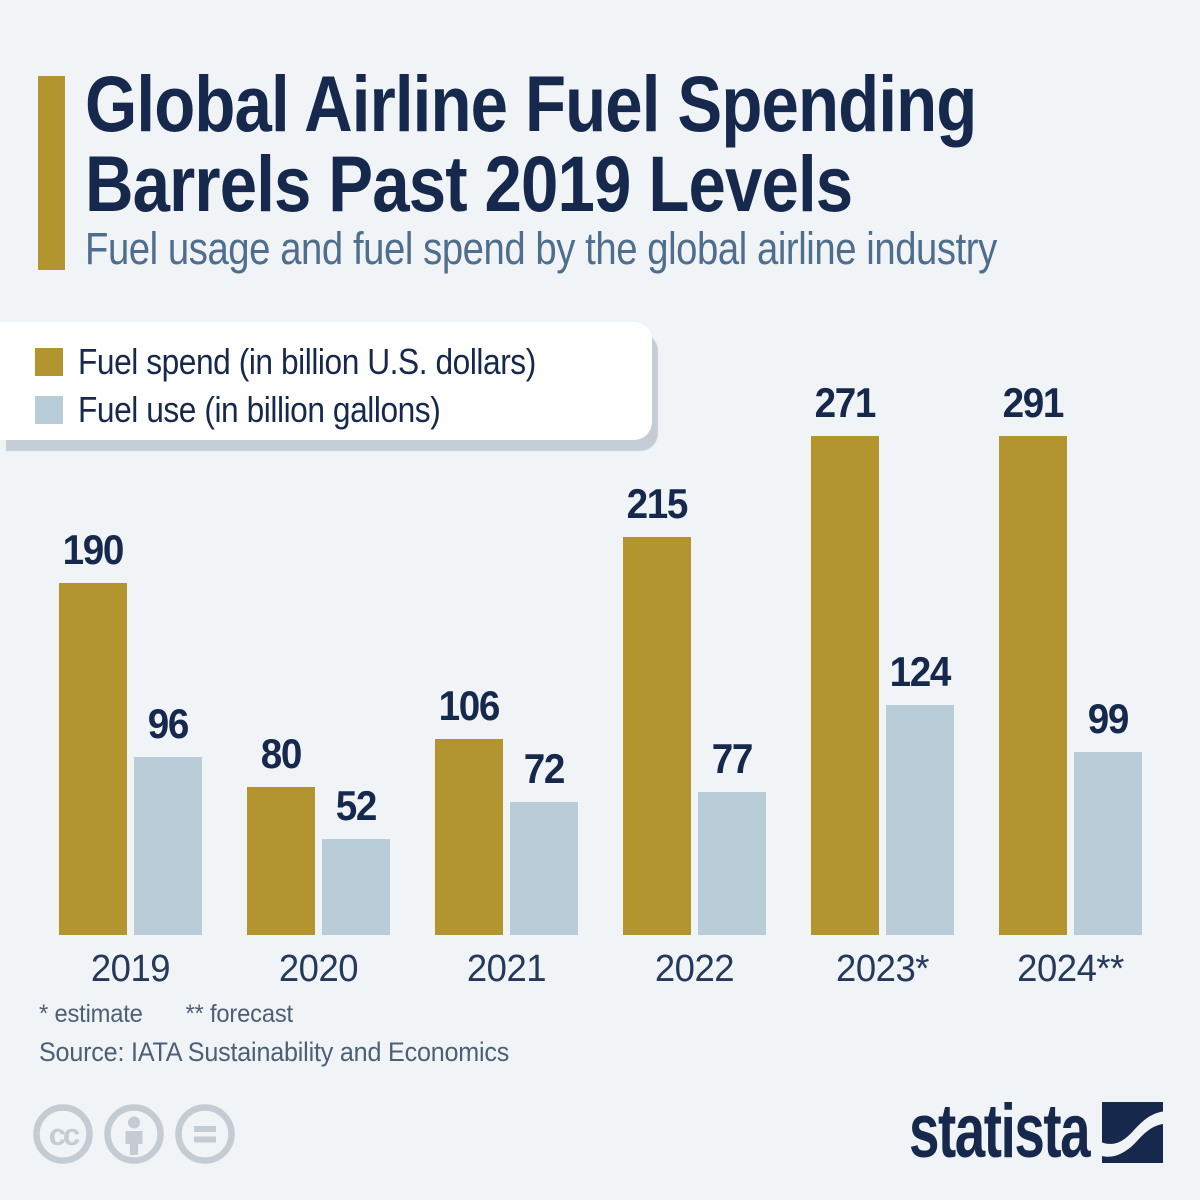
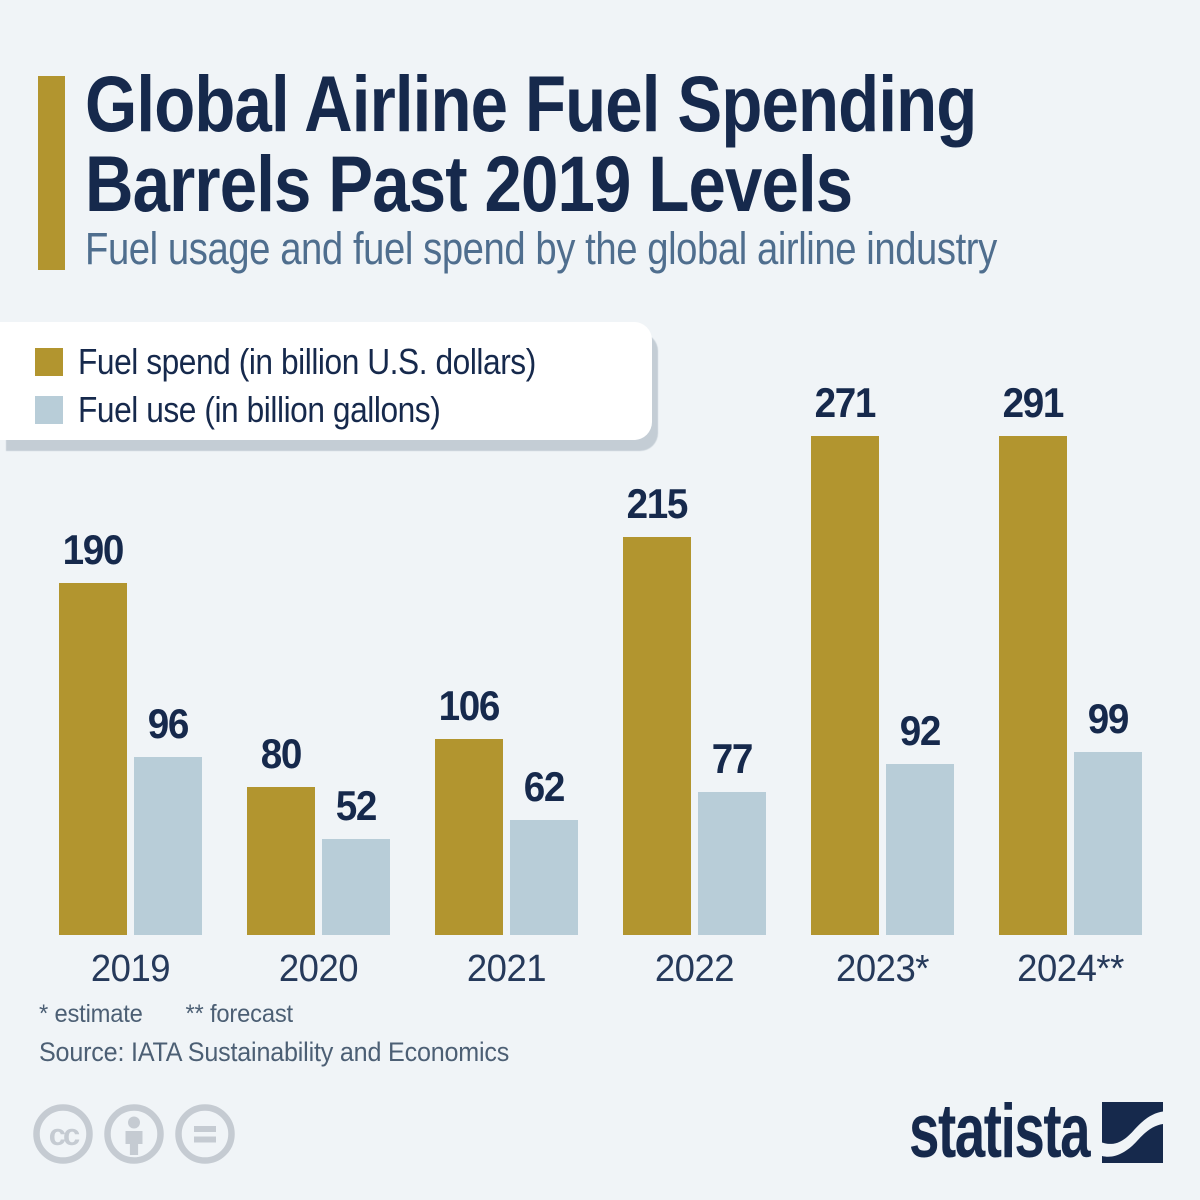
Fuel use (in billion gallons)/2021: 72 -> 62
Fuel use (in billion gallons)/2023*: 124 -> 92
